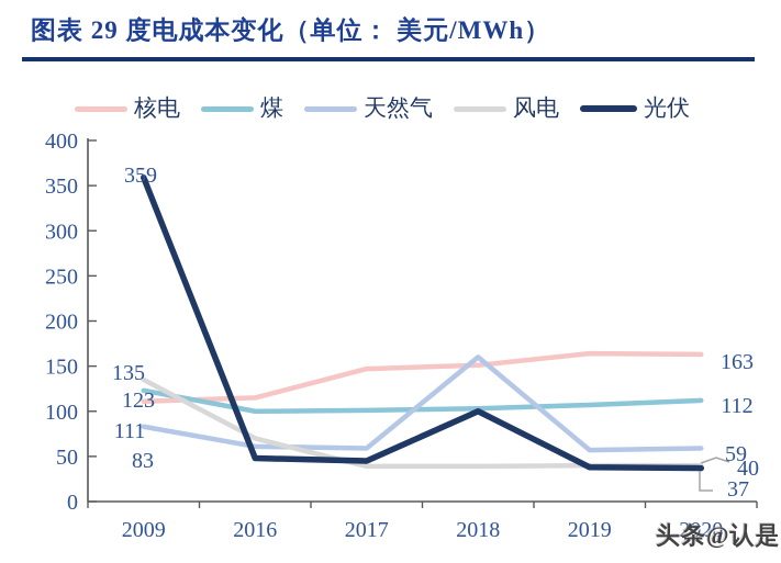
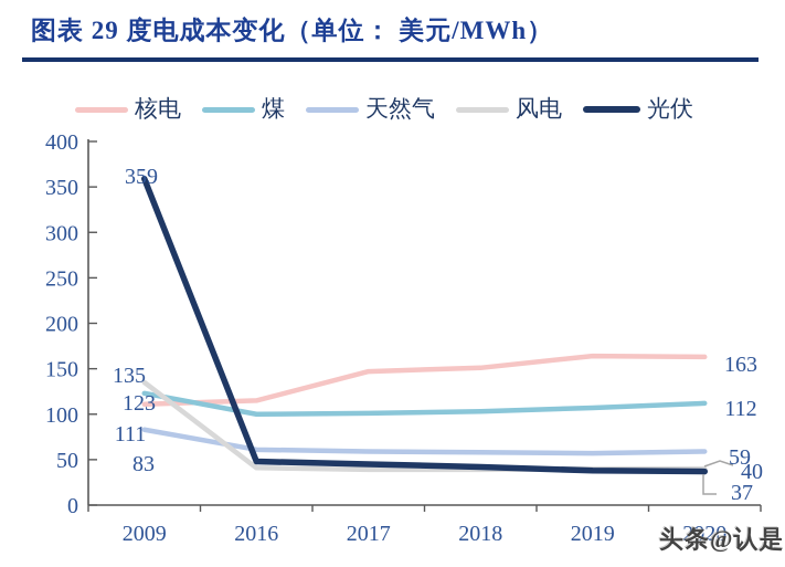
风电/2016: 70 -> 40
天然气/2018: 160 -> 60
光伏/2018: 100 -> 40
